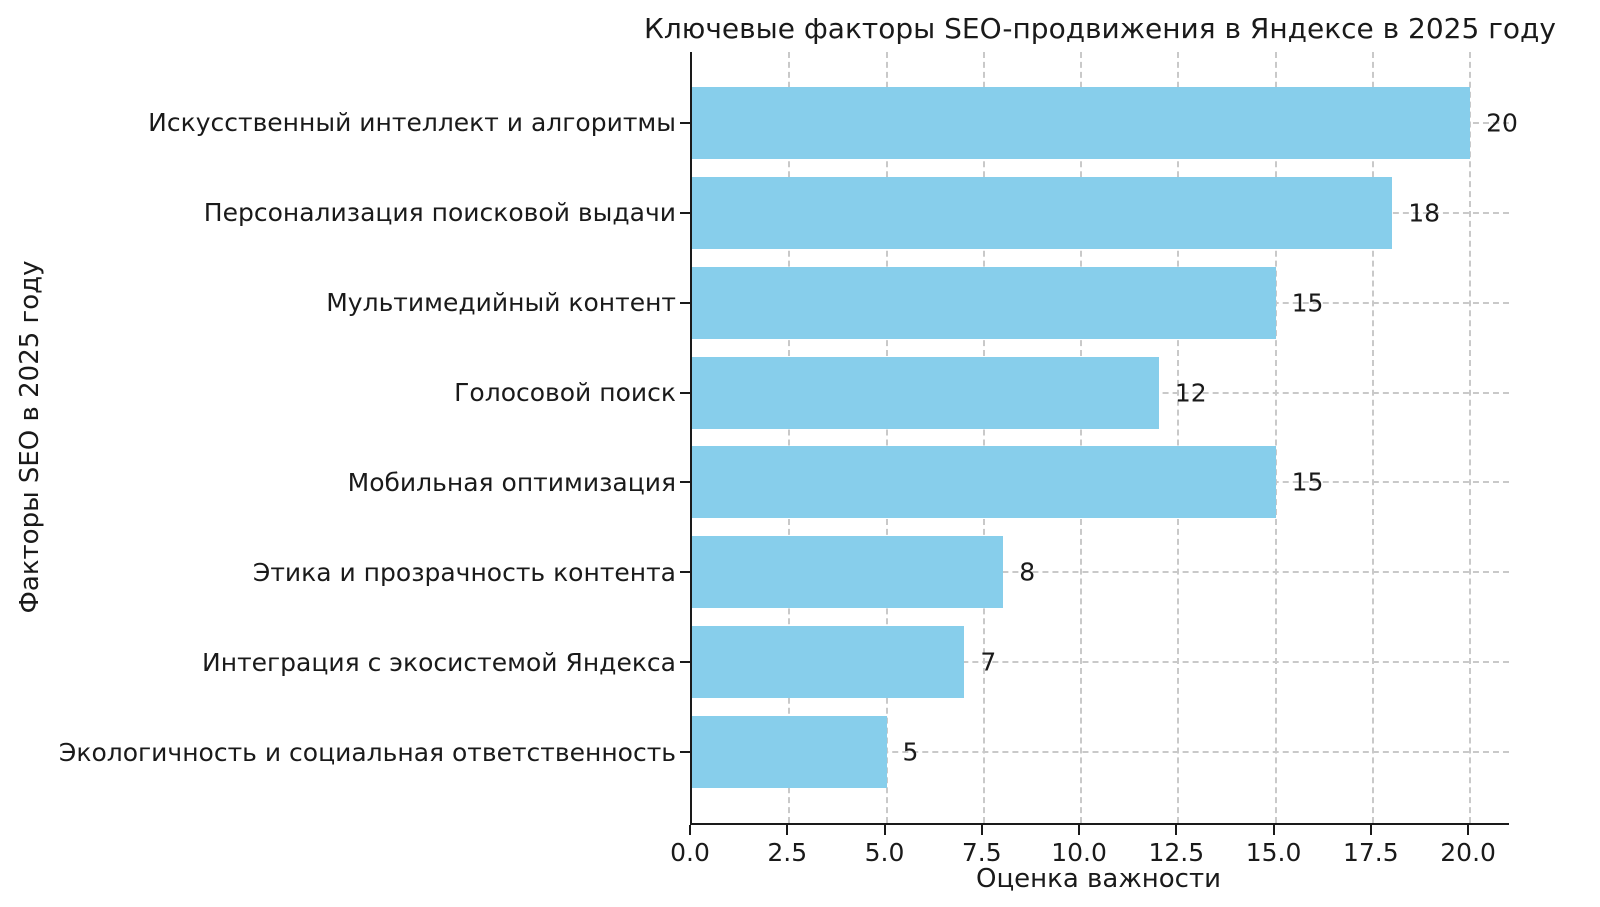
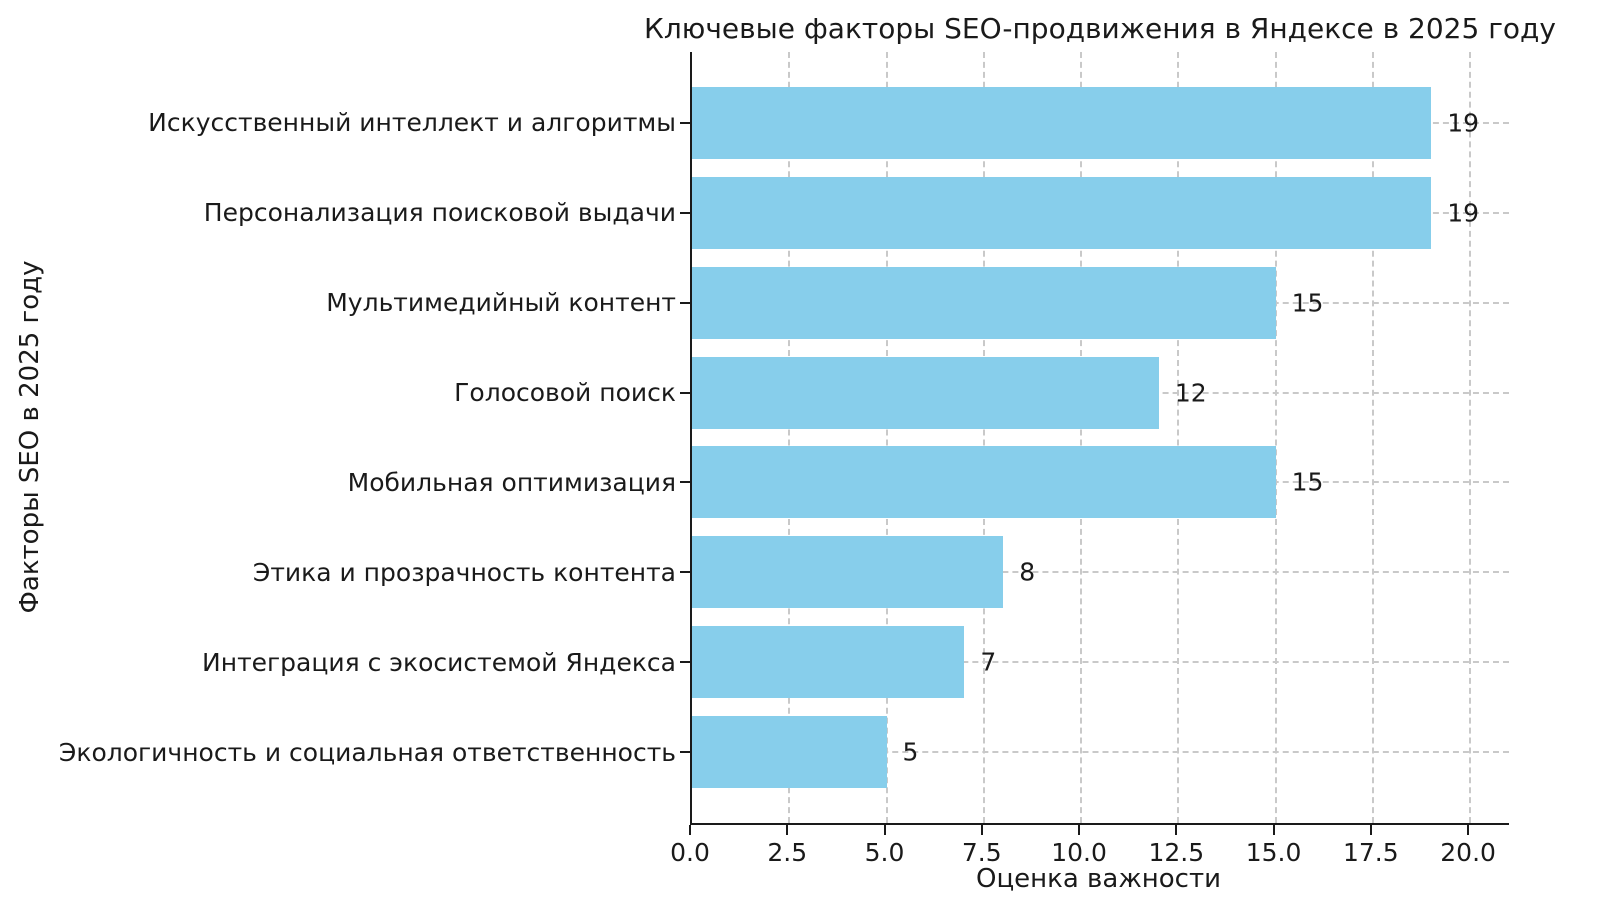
Искусственный интеллект и алгоритмы: 20 -> 19
Персонализация поисковой выдачи: 18 -> 19
